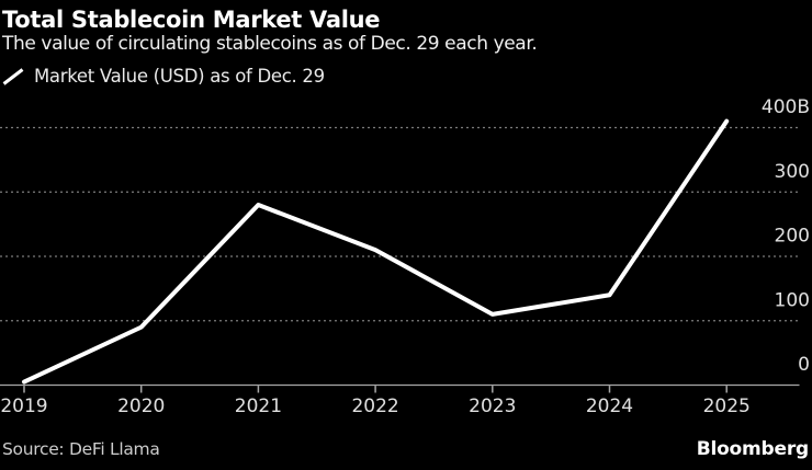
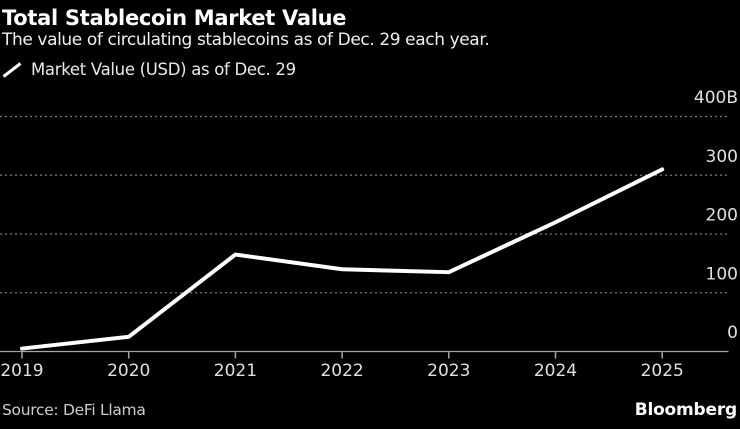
2020: 90B -> 20B
2021: 280B -> 160B
2022: 210B -> 140B
2023: 110B -> 140B
2024: 140B -> 220B
2025: 410B -> 310B
